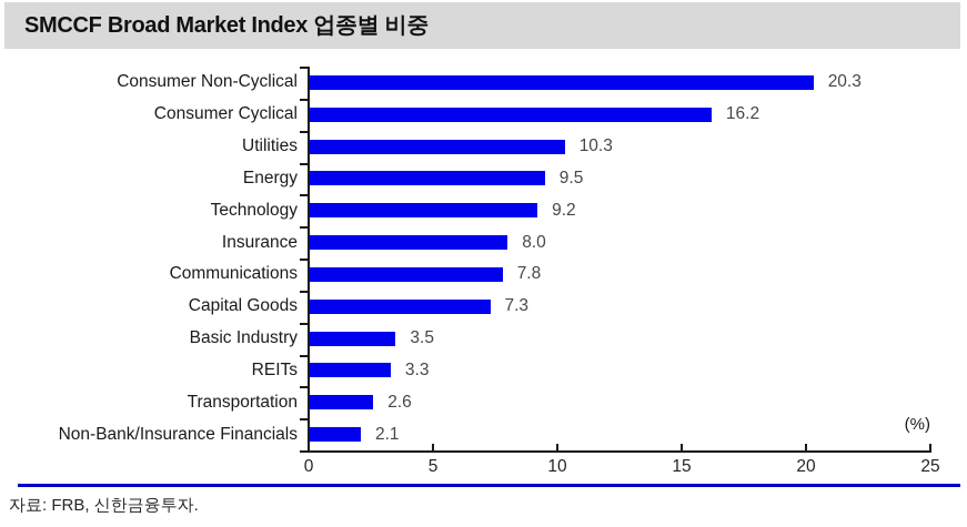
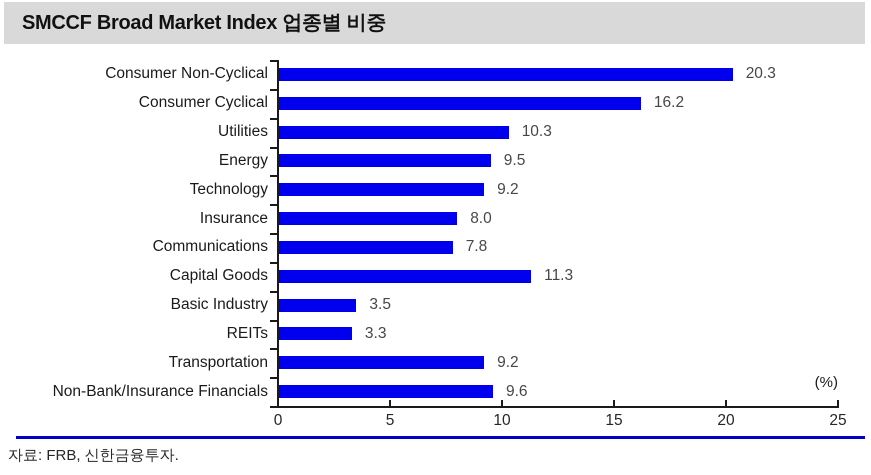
Capital Goods: 7.3 -> 11.3
Transportation: 2.6 -> 9.2
Non-Bank/Insurance Financials: 2.1 -> 9.6
